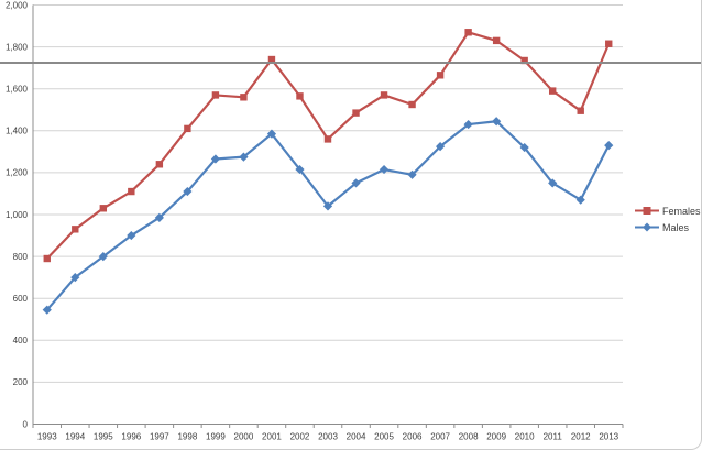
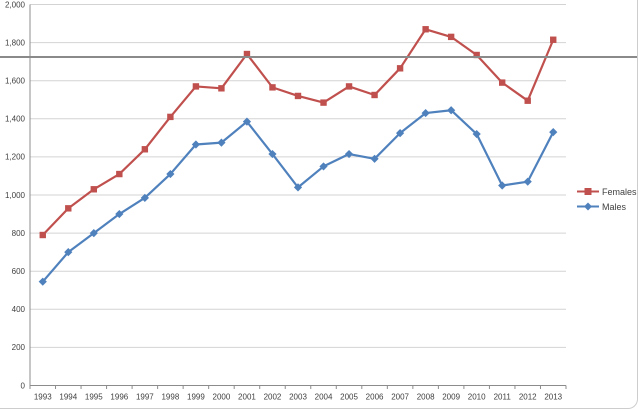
Females/2003: 1360 -> 1520
Males/2011: 1150 -> 1050
